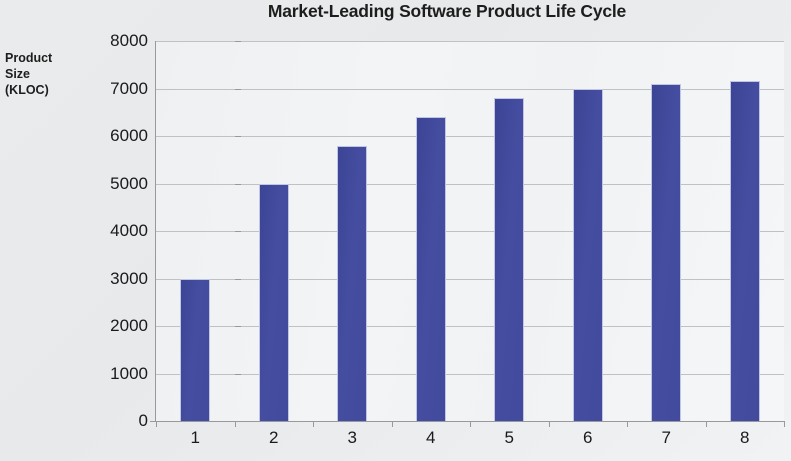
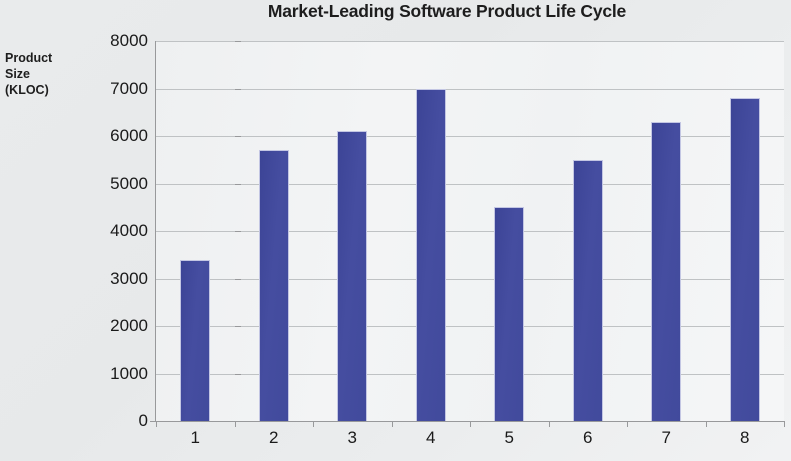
1: 3000 -> 3400
2: 5000 -> 5700
3: 5800 -> 6100
4: 6400 -> 7000
5: 6800 -> 4500
6: 7000 -> 5500
7: 7100 -> 6300
8: 7200 -> 6800
